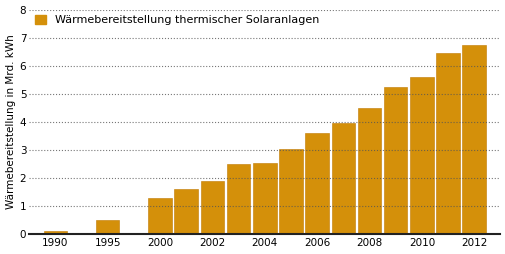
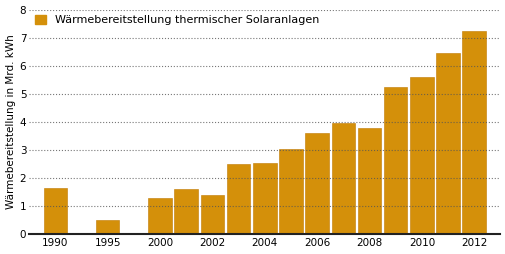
1990: 0.12 -> 1.65
2002: 1.90 -> 1.40
2008: 4.50 -> 3.80
2012: 6.75 -> 7.25
